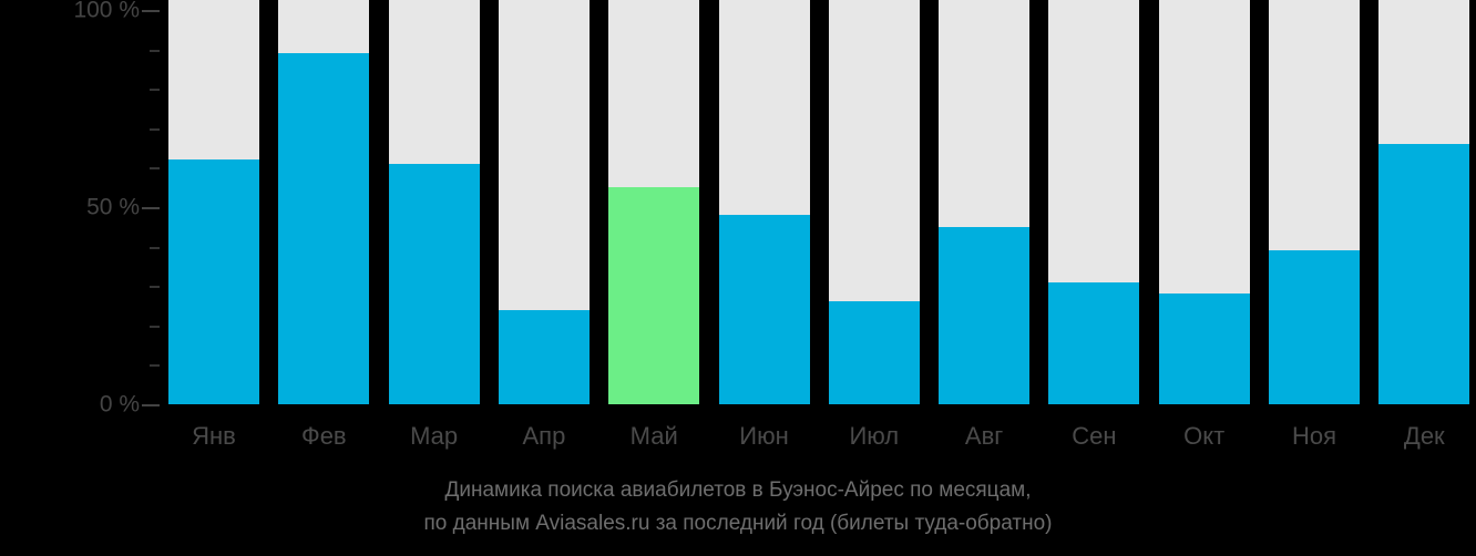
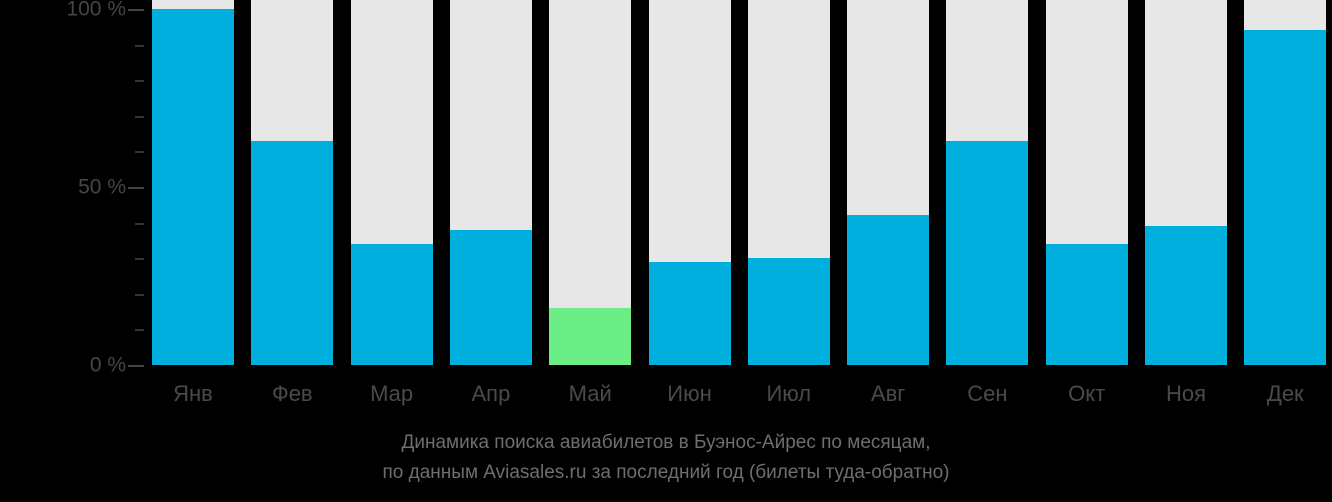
Янв: 62% -> 100%
Фев: 89% -> 63%
Мар: 61% -> 34%
Апр: 24% -> 38%
Май: 55% -> 16%
Июн: 48% -> 29%
Июл: 26% -> 30%
Авг: 45% -> 42%
Сен: 31% -> 63%
Окт: 28% -> 34%
Дек: 66% -> 94%
